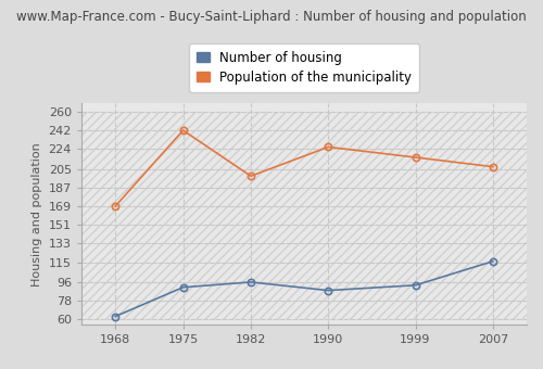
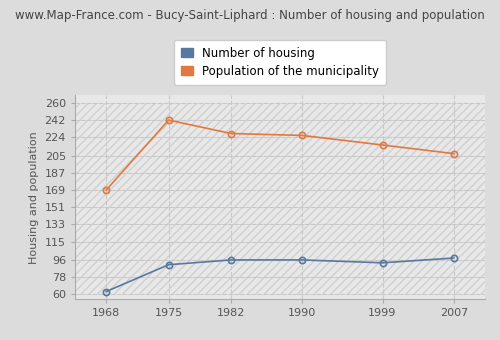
Population of the municipality/1982: 198 -> 228
Number of housing/1990: 88 -> 96
Number of housing/2007: 116 -> 98
